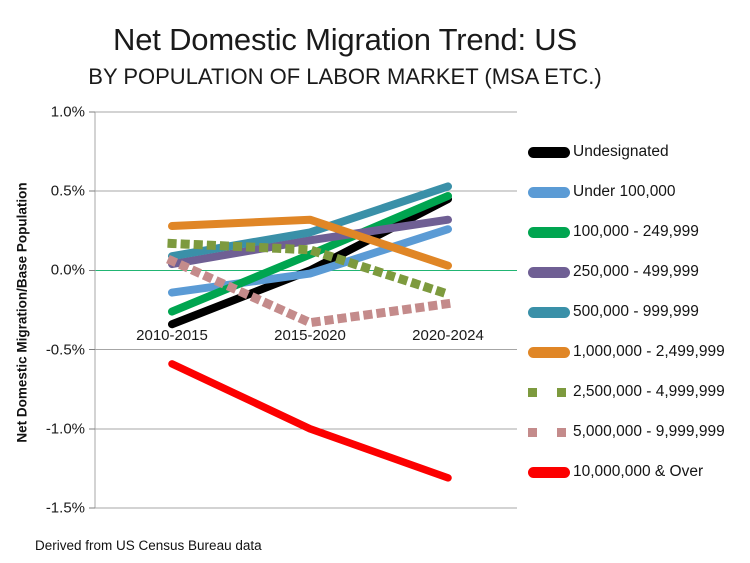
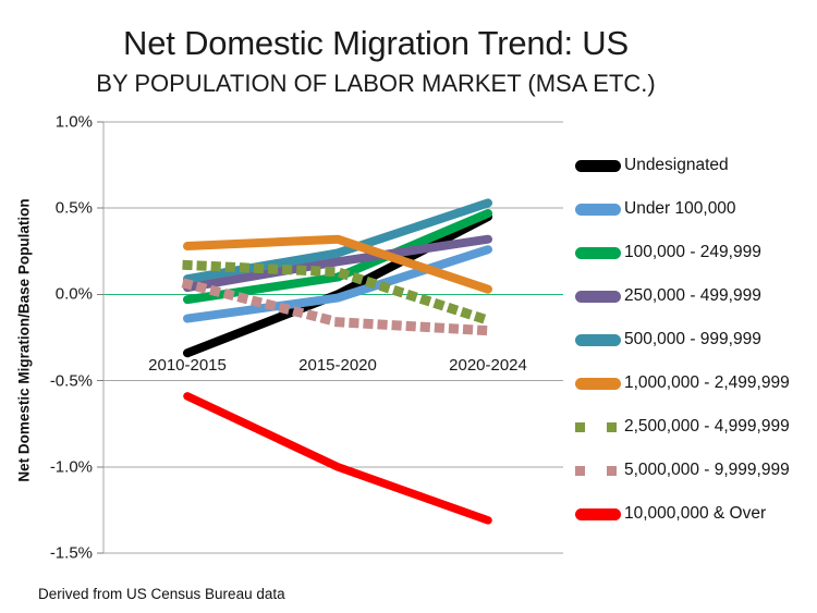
100,000 - 249,999/2010-2015: -0.26% -> -0.03%
5,000,000 - 9,999,999/2015-2020: -0.33% -> -0.16%
